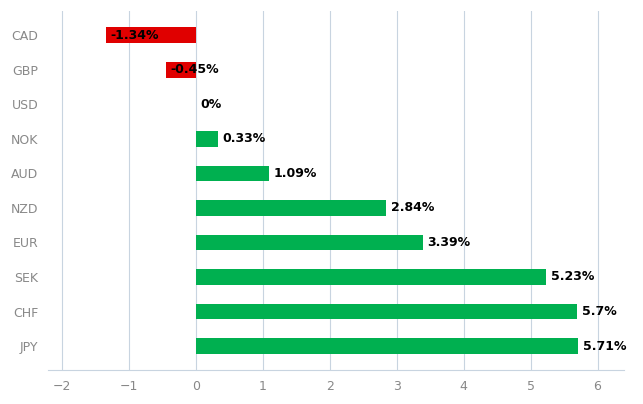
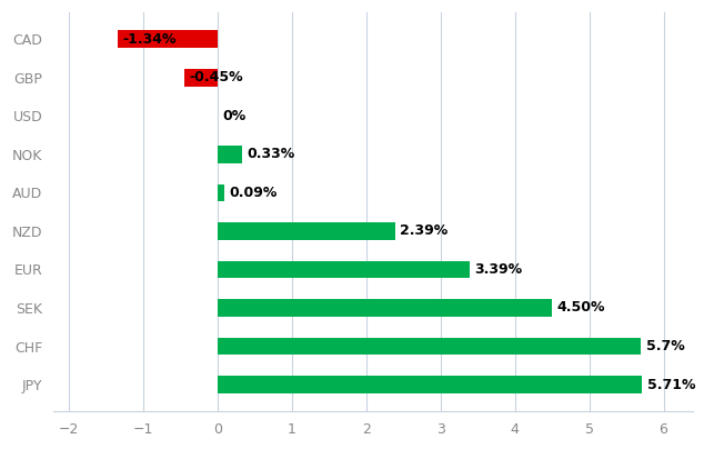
AUD: 1.09% -> 0.09%
NZD: 2.84% -> 2.39%
SEK: 5.23% -> 4.50%
